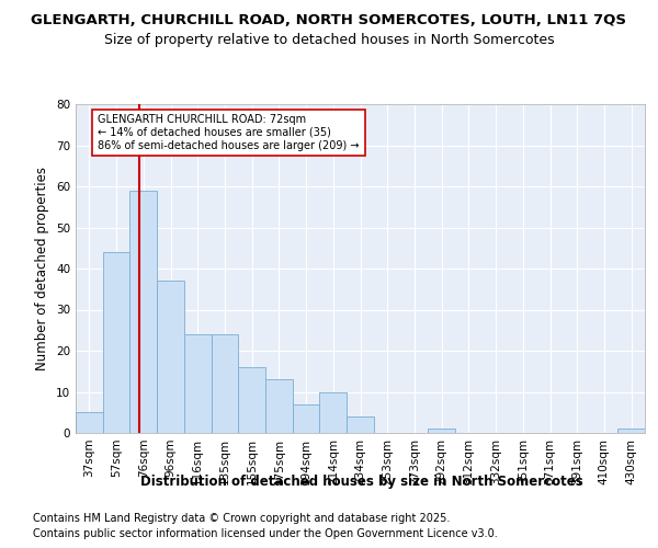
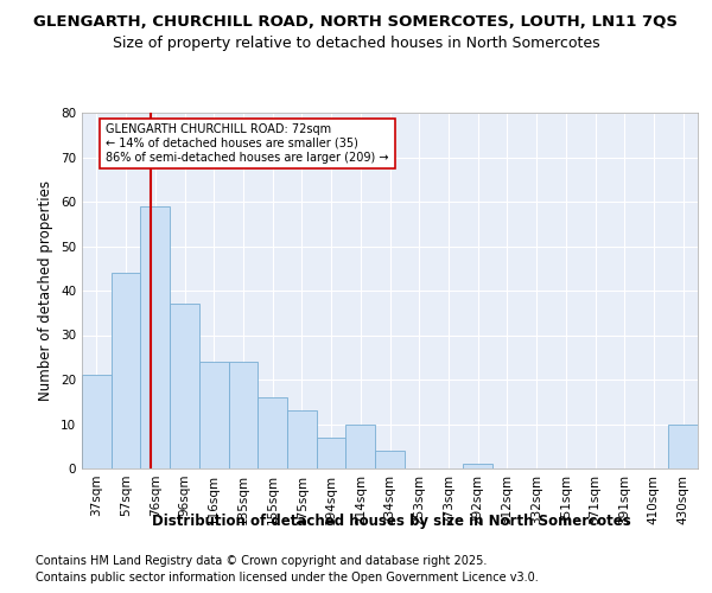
37sqm: 5 -> 21
430sqm: 1 -> 10
